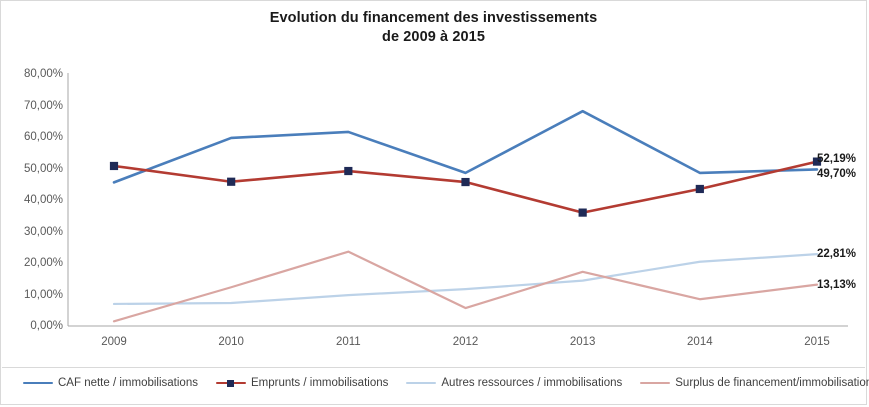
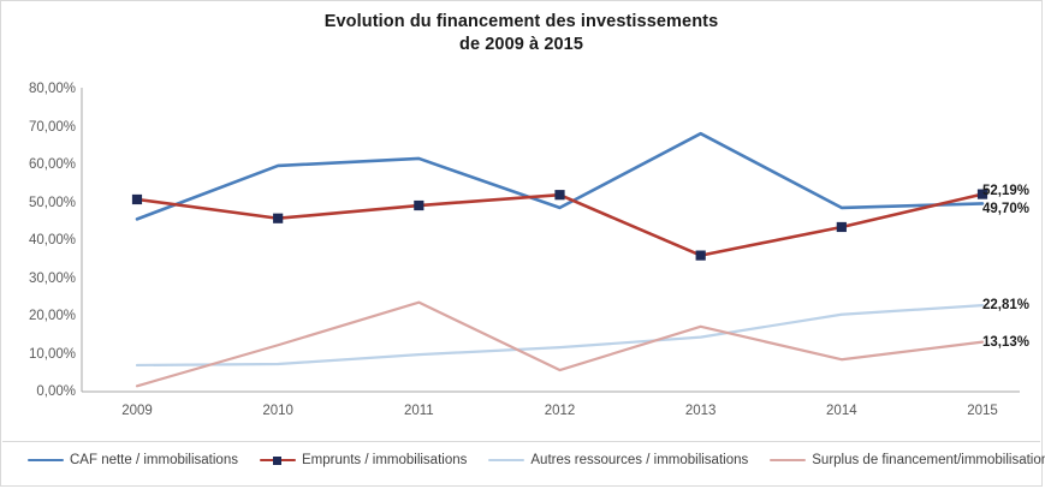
Emprunts / immobilisations/2012: 46% -> 52%
